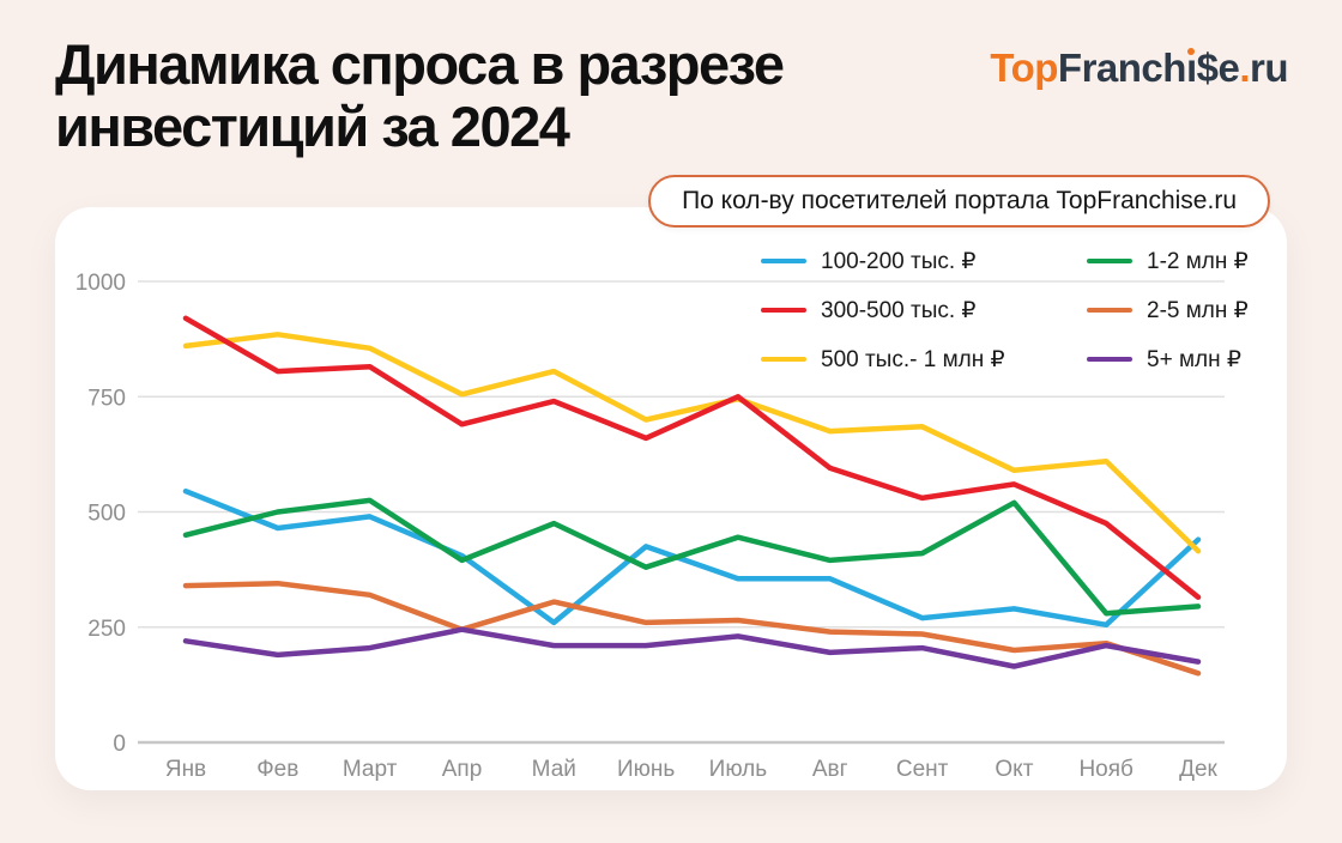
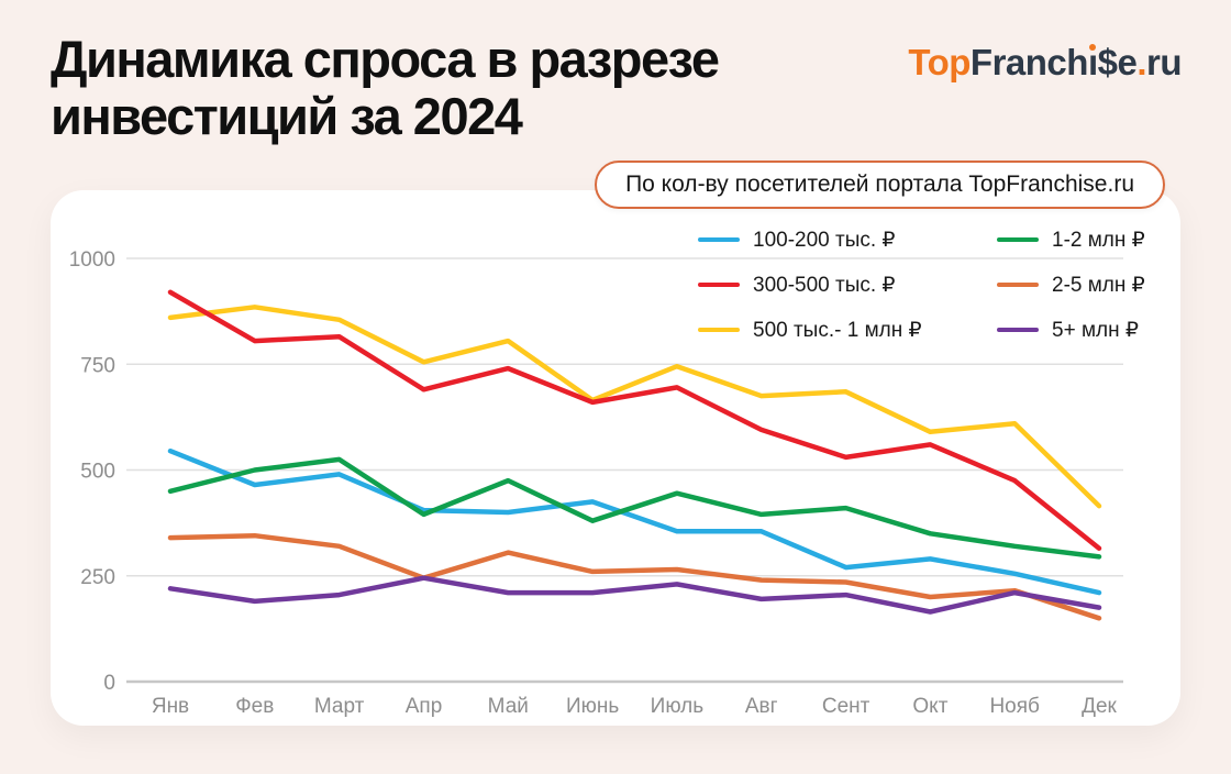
100-200 тыс. ₽/Май: 260 -> 400
500 тыс.- 1 млн ₽/Июнь: 700 -> 660
300-500 тыс. ₽/Июль: 750 -> 700
1-2 млн ₽/Окт: 520 -> 350
1-2 млн ₽/Нояб: 280 -> 320
100-200 тыс. ₽/Дек: 440 -> 210
